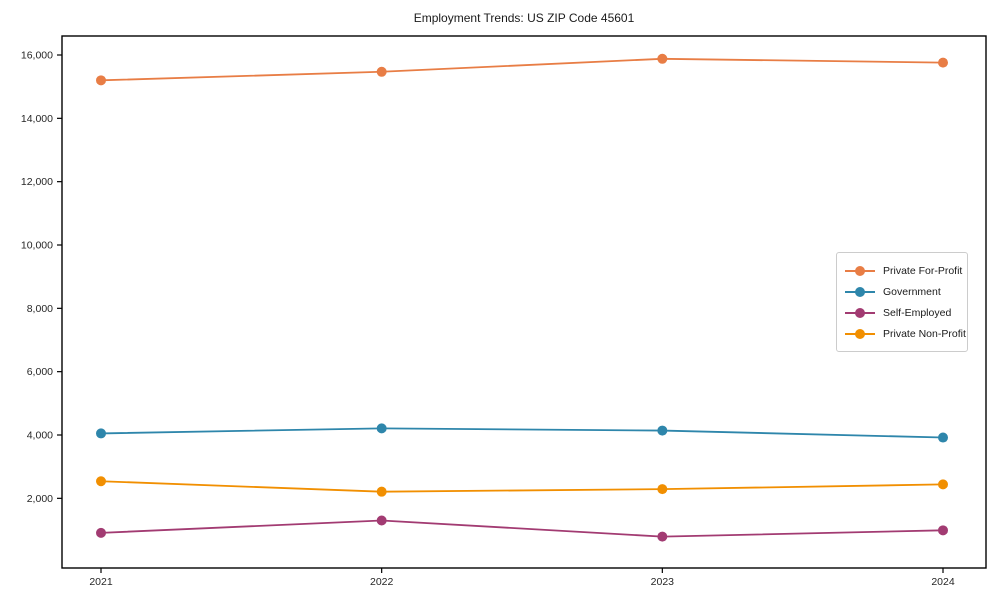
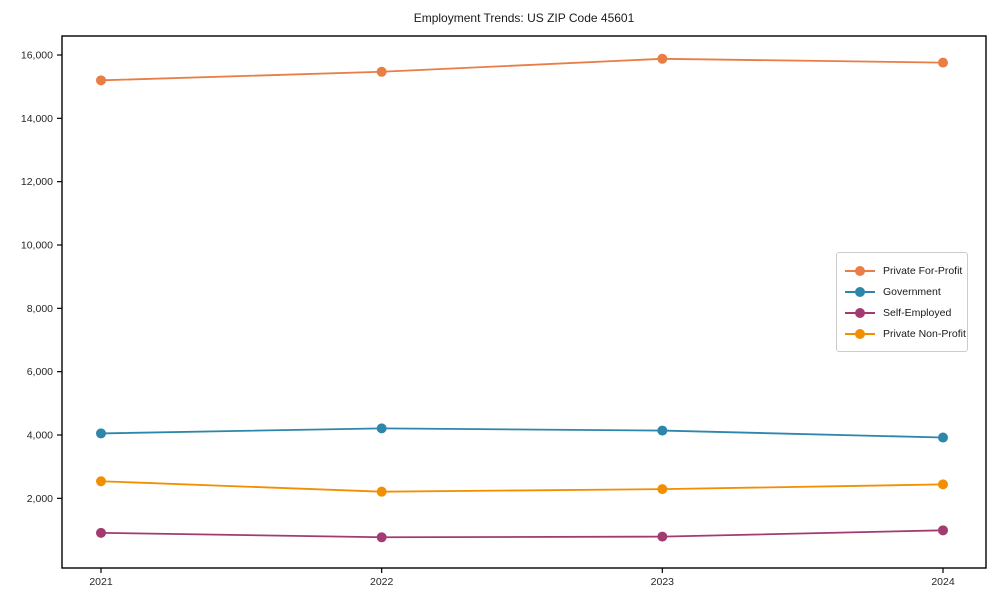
Self-Employed/2022: 1300 -> 800
